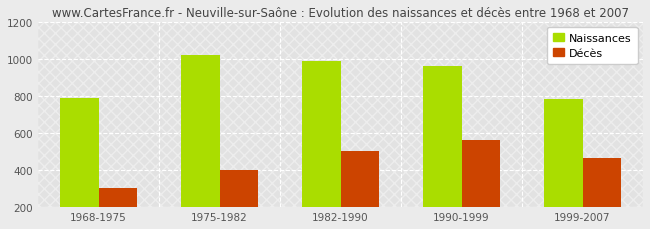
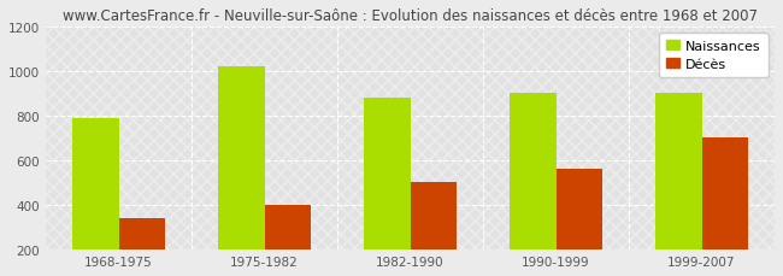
Décès/1968-1975: 300 -> 340
Naissances/1982-1990: 980 -> 880
Naissances/1990-1999: 960 -> 900
Naissances/1999-2007: 780 -> 900
Décès/1999-2007: 460 -> 700
